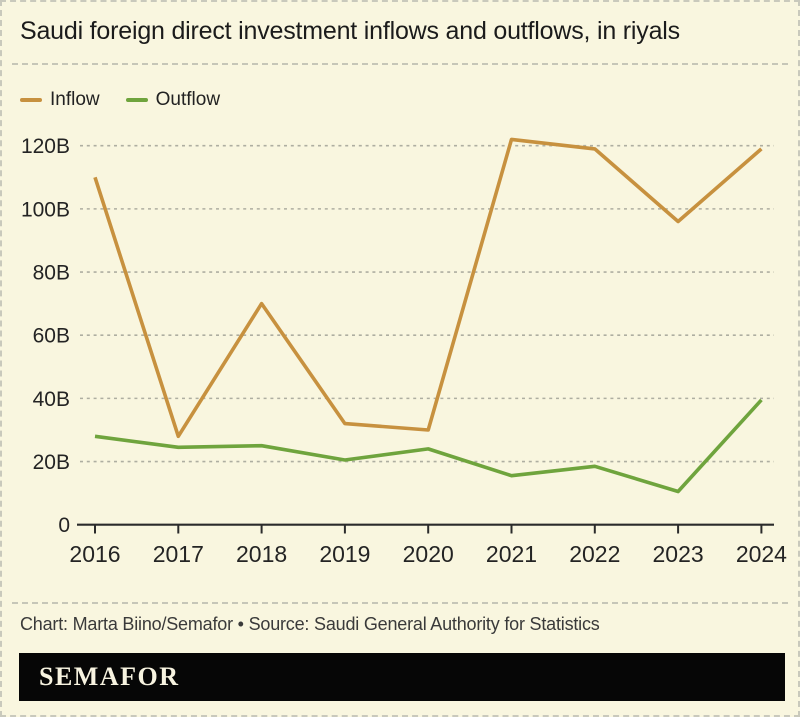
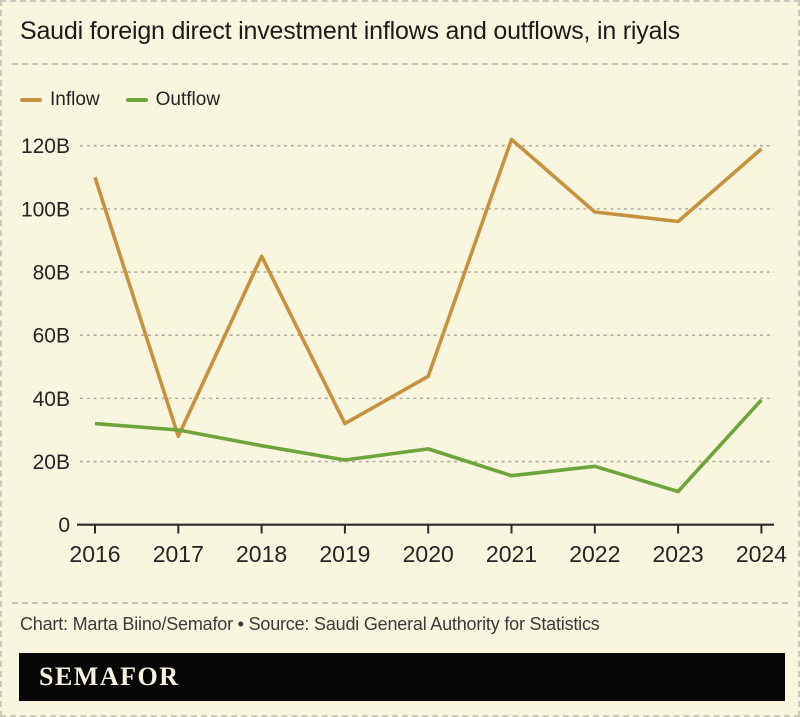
Outflow/2016: 28B -> 32B
Outflow/2017: 24B -> 30B
Inflow/2018: 70B -> 85B
Inflow/2020: 30B -> 47B
Inflow/2022: 119B -> 99B
